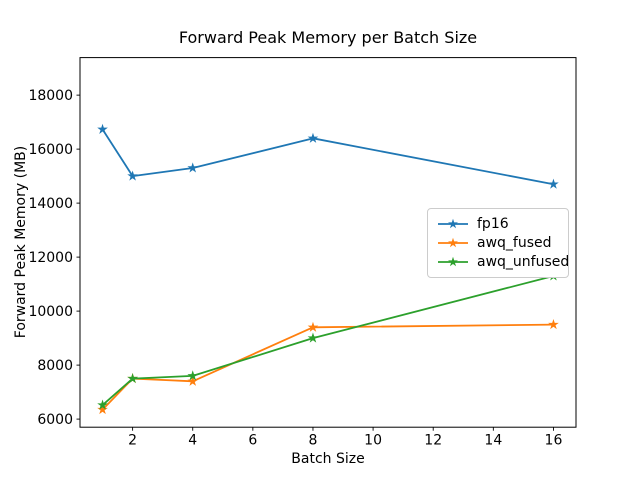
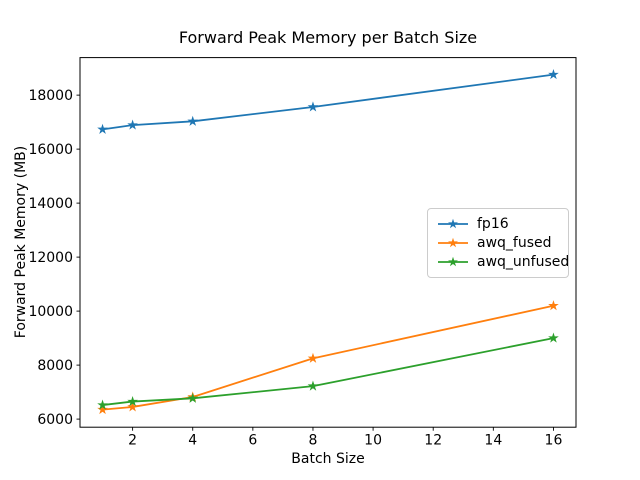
fp16/2: 15000 -> 16900
awq_fused/2: 7500 -> 6400
awq_unfused/2: 7500 -> 6600
fp16/4: 15300 -> 17000
awq_fused/4: 7400 -> 6800
awq_unfused/4: 7600 -> 6800
fp16/8: 16400 -> 17600
awq_fused/8: 9400 -> 8200
awq_unfused/8: 9000 -> 7200
fp16/16: 14700 -> 18800
awq_fused/16: 9500 -> 10200
awq_unfused/16: 11300 -> 9000
